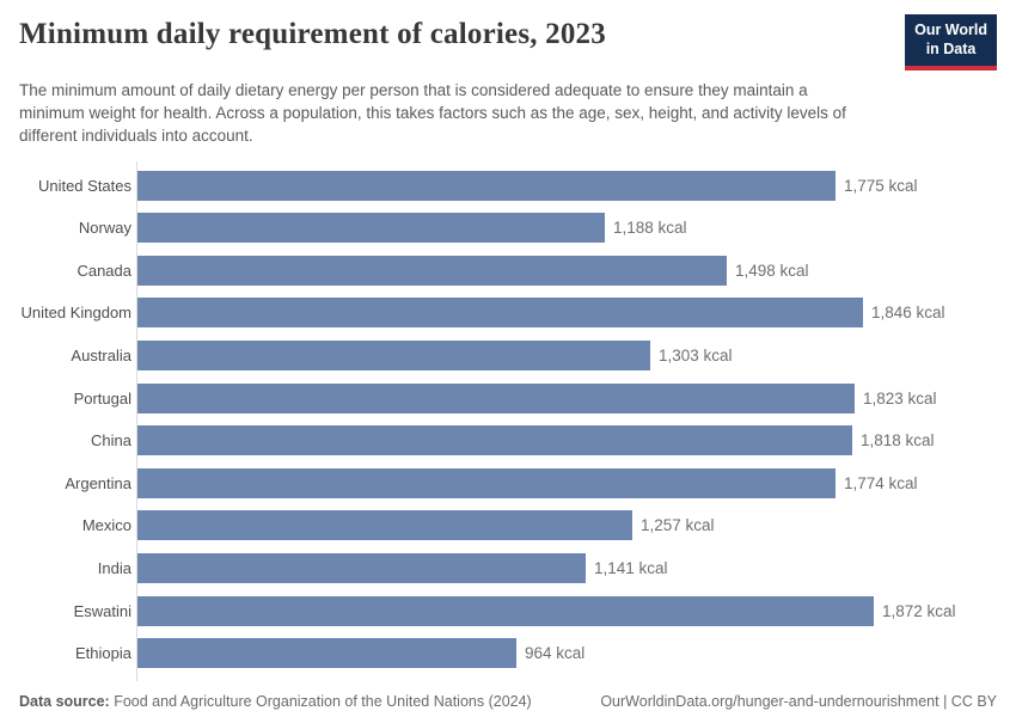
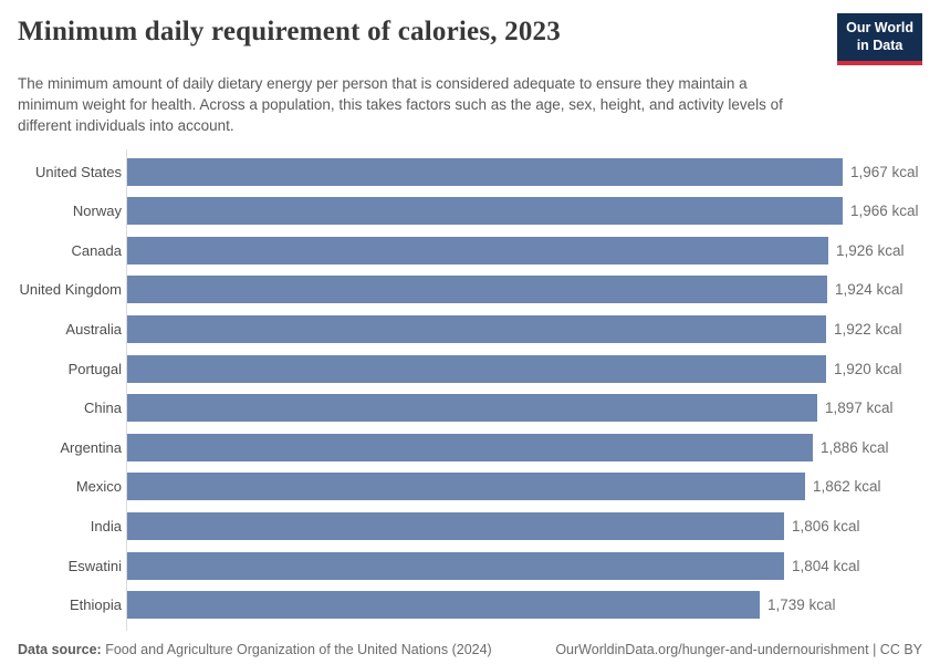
United States: 1,775 -> 1,967
Norway: 1,188 -> 1,966
Canada: 1,498 -> 1,926
United Kingdom: 1,846 -> 1,924
Australia: 1,303 -> 1,922
Portugal: 1,823 -> 1,920
China: 1,818 -> 1,897
Argentina: 1,774 -> 1,886
Mexico: 1,257 -> 1,862
India: 1,141 -> 1,806
Eswatini: 1,872 -> 1,804
Ethiopia: 964 -> 1,739
